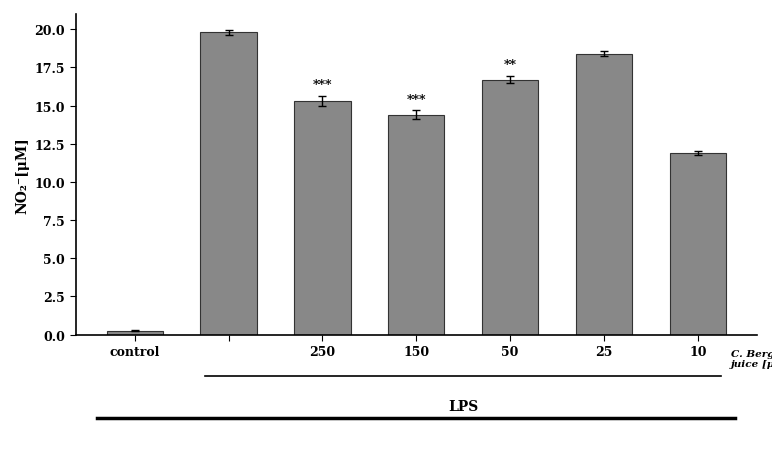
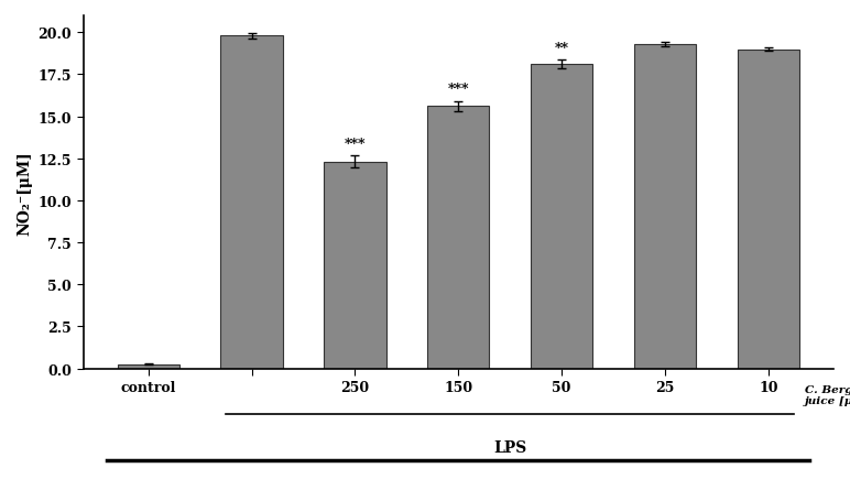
250: 15.3 -> 12.3
150: 14.4 -> 15.6
50: 16.7 -> 18.1
25: 18.4 -> 19.3
10: 11.9 -> 19.0
